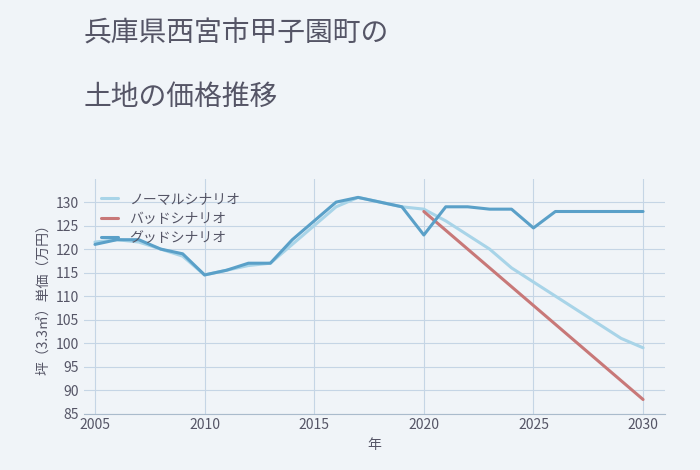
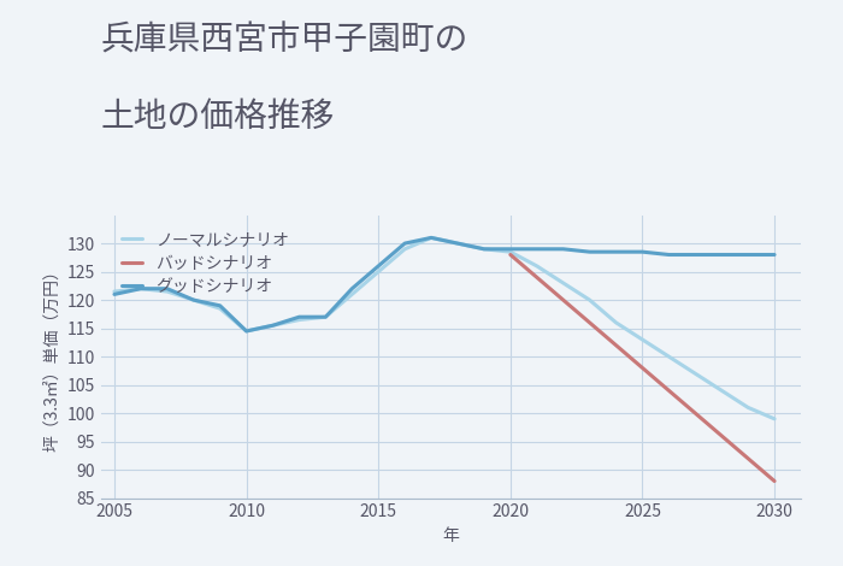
グッドシナリオ/2020: 123.0 -> 129.0
グッドシナリオ/2025: 124.5 -> 128.5
